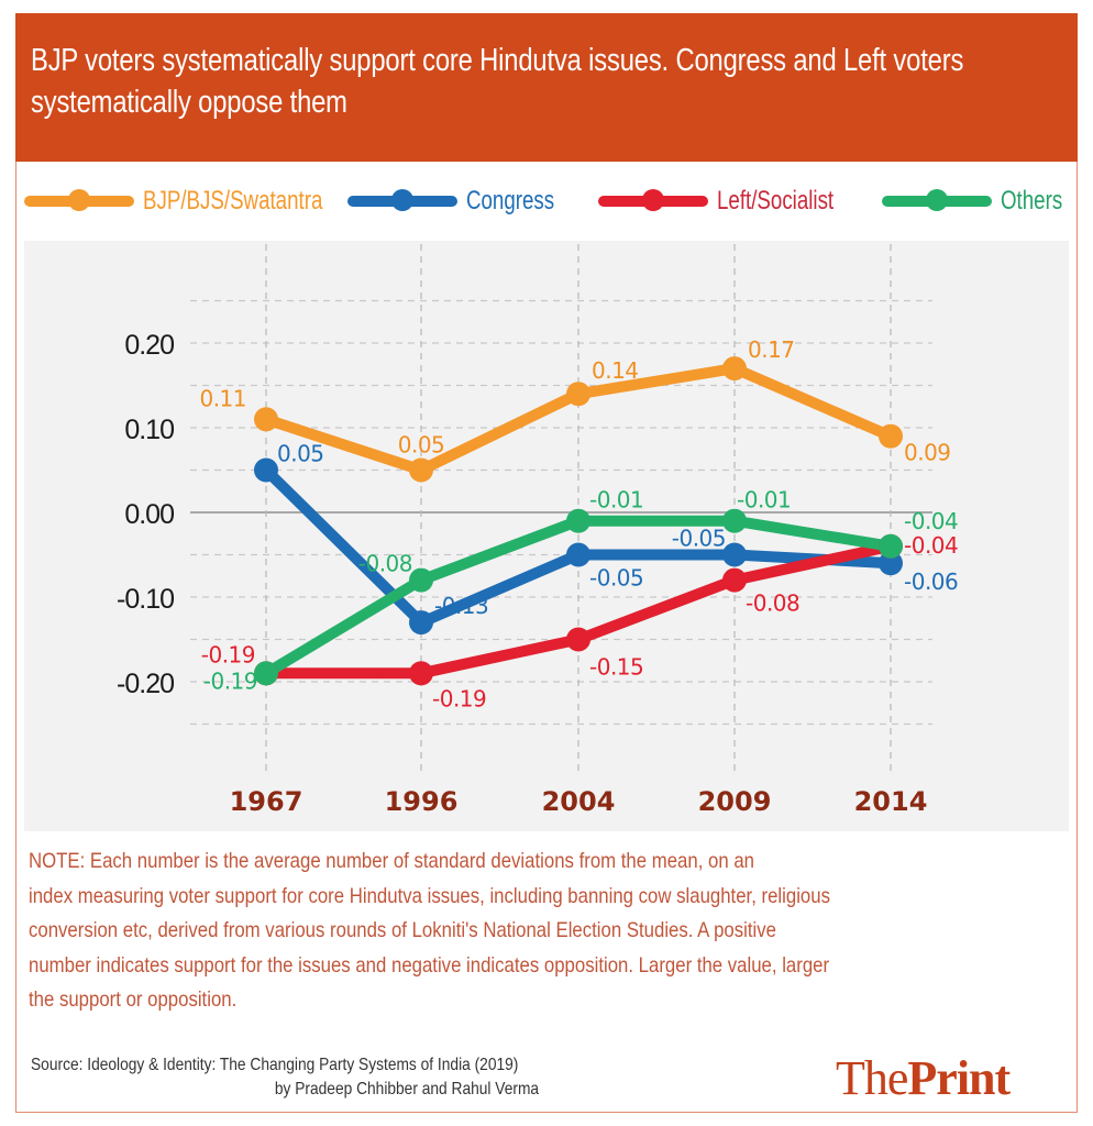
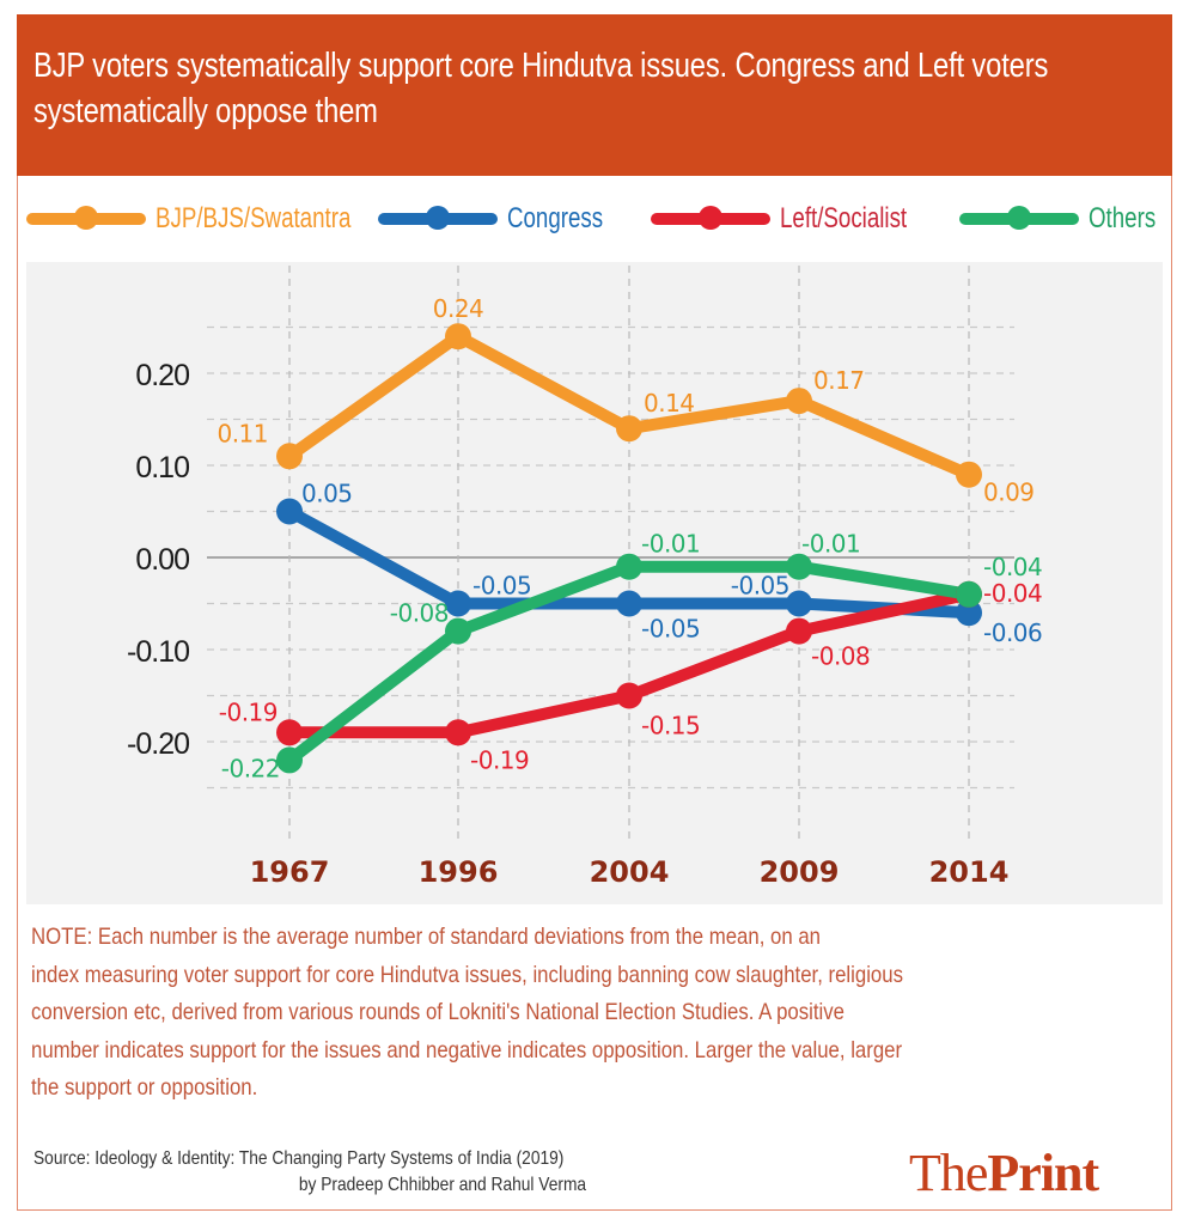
Others/1967: -0.19 -> -0.22
BJP/BJS/Swatantra/1996: 0.05 -> 0.24
Congress/1996: -0.13 -> -0.05
